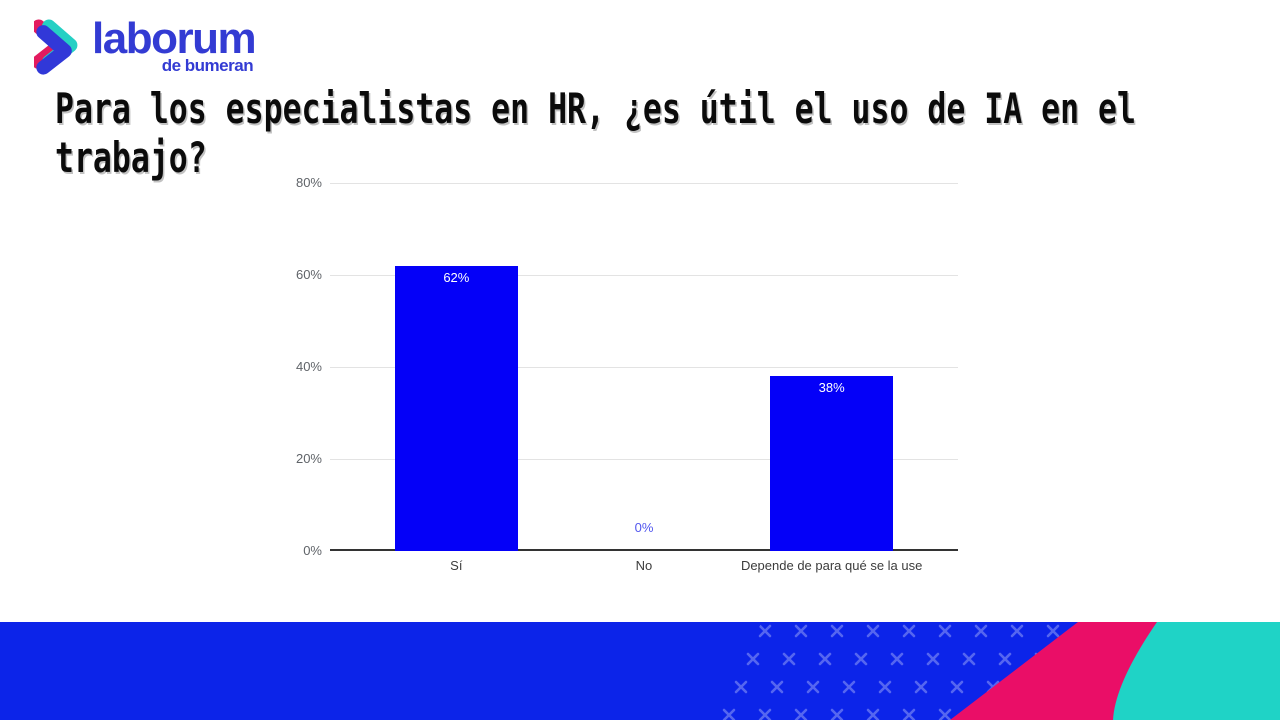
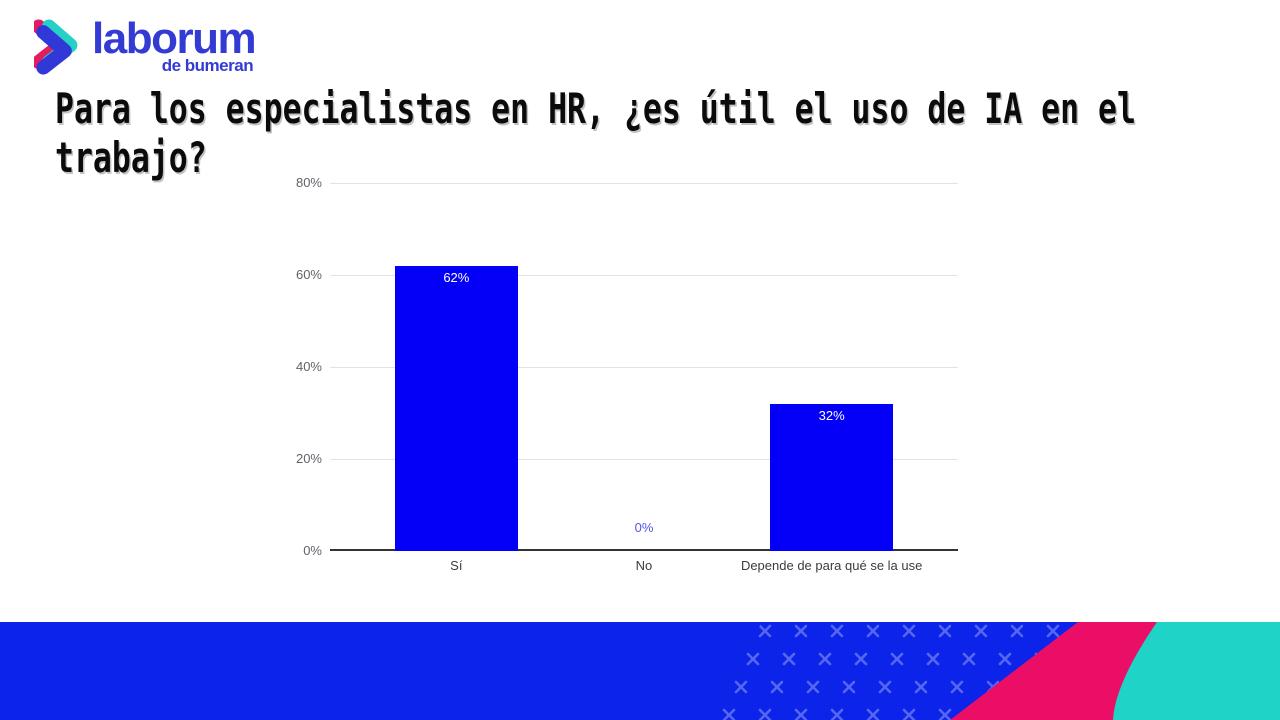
Depende de para qué se la use: 38% -> 32%
